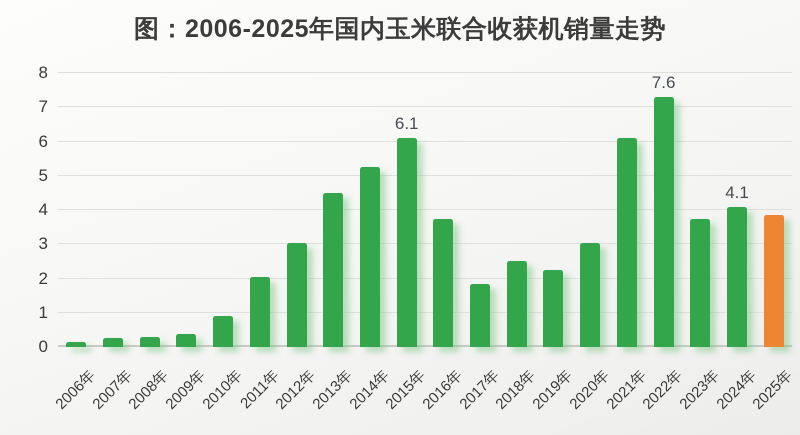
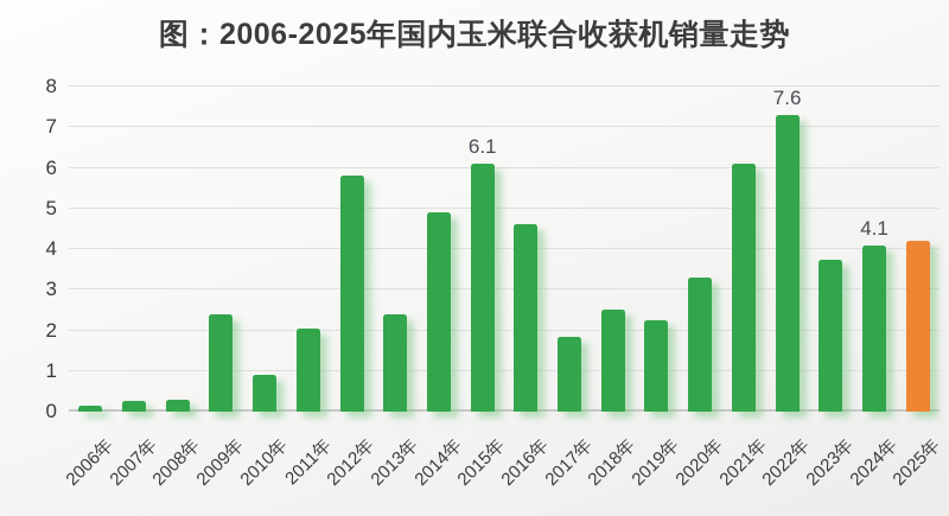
2009年: 0.4 -> 2.4
2012年: 3.0 -> 5.8
2013年: 4.5 -> 2.4
2014年: 5.2 -> 4.9
2016年: 3.8 -> 4.6
2020年: 3.0 -> 3.3
2025年: 3.9 -> 4.2
